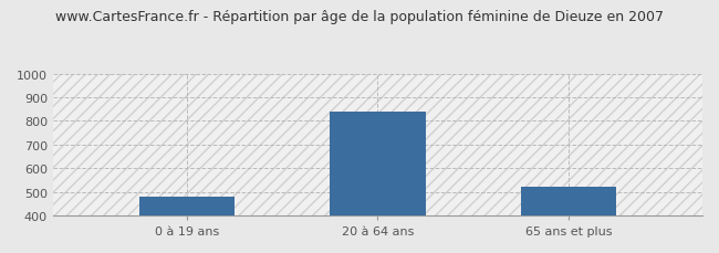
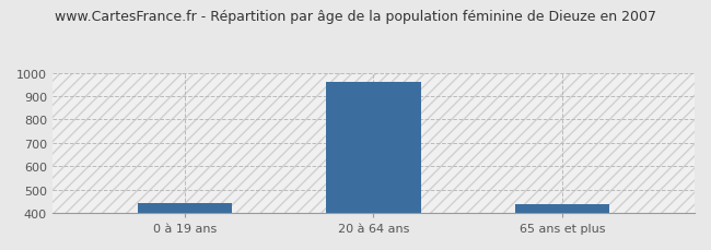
0 à 19 ans: 480 -> 443
20 à 64 ans: 840 -> 963
65 ans et plus: 520 -> 436
